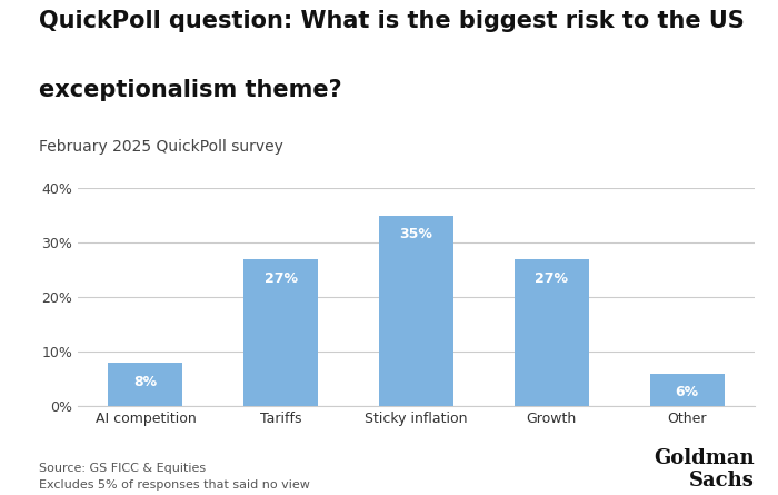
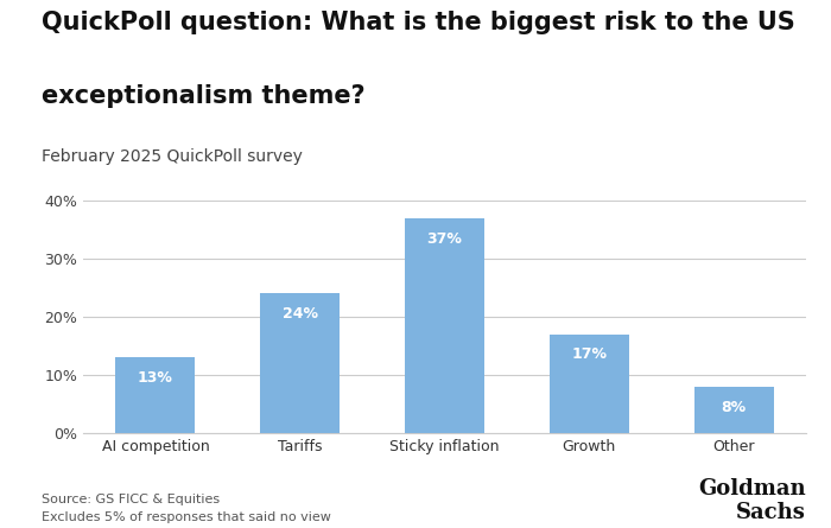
AI competition: 8% -> 13%
Tariffs: 27% -> 24%
Sticky inflation: 35% -> 37%
Growth: 27% -> 17%
Other: 6% -> 8%
